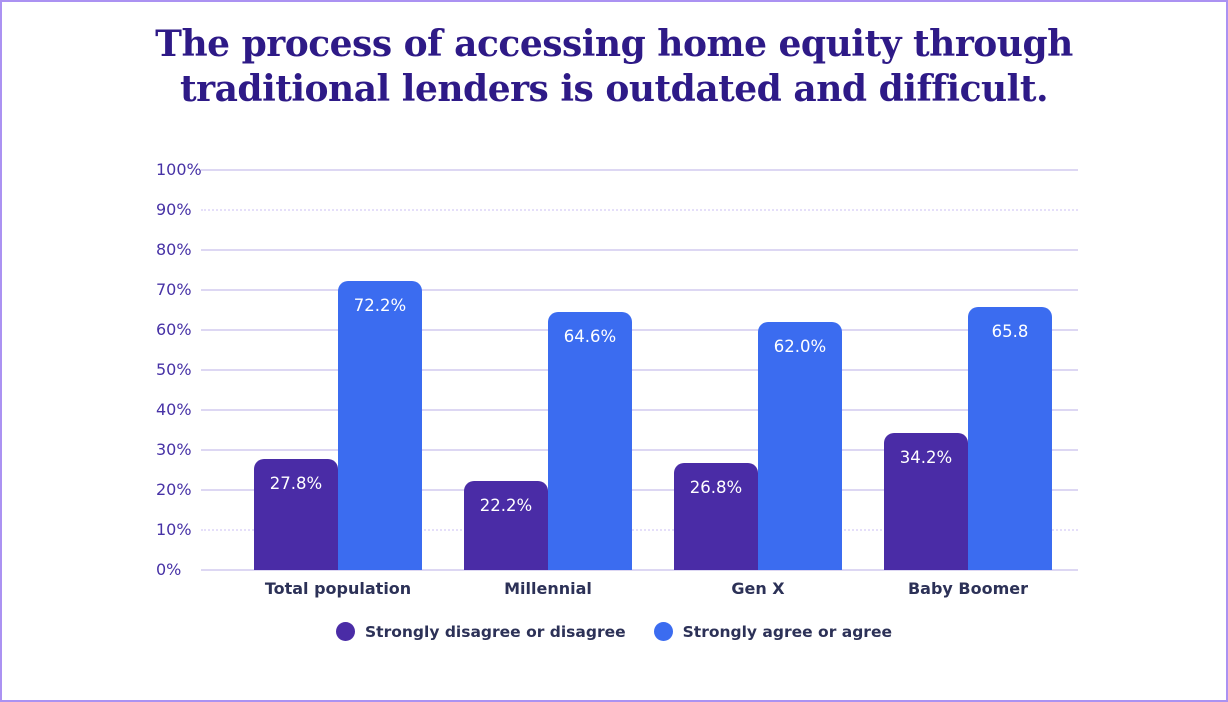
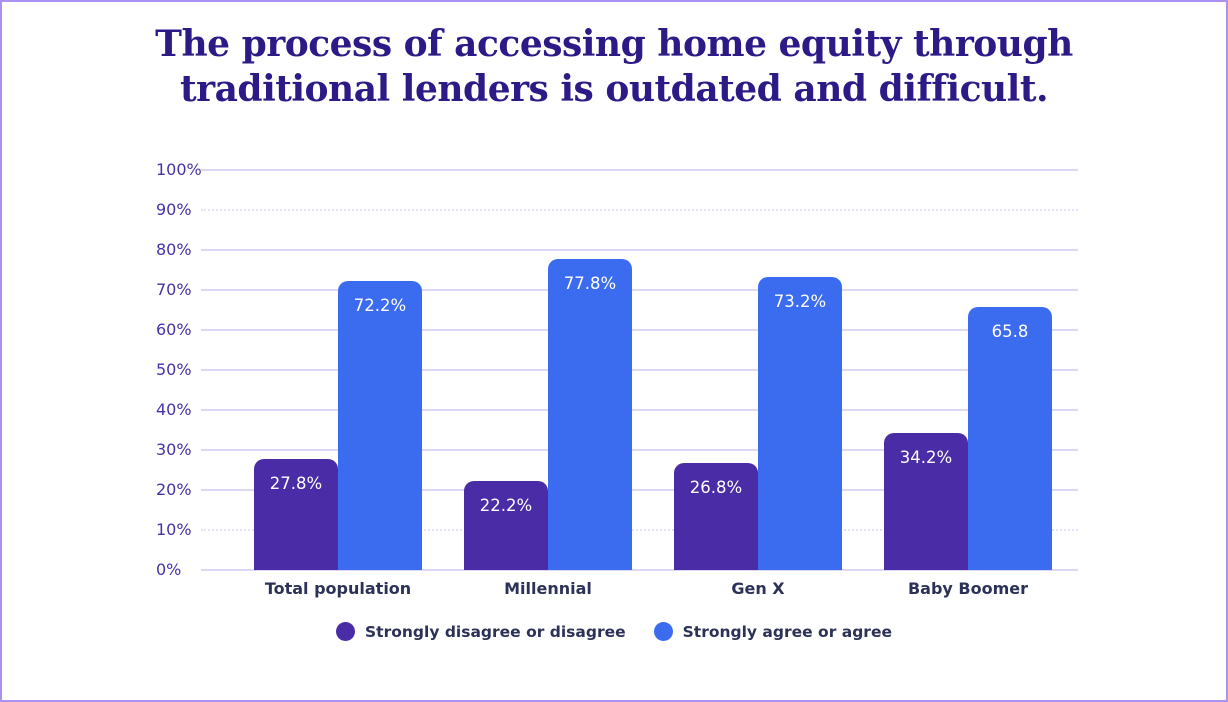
Strongly agree or agree/Millennial: 64.6% -> 77.8%
Strongly agree or agree/Gen X: 62.0% -> 73.2%
